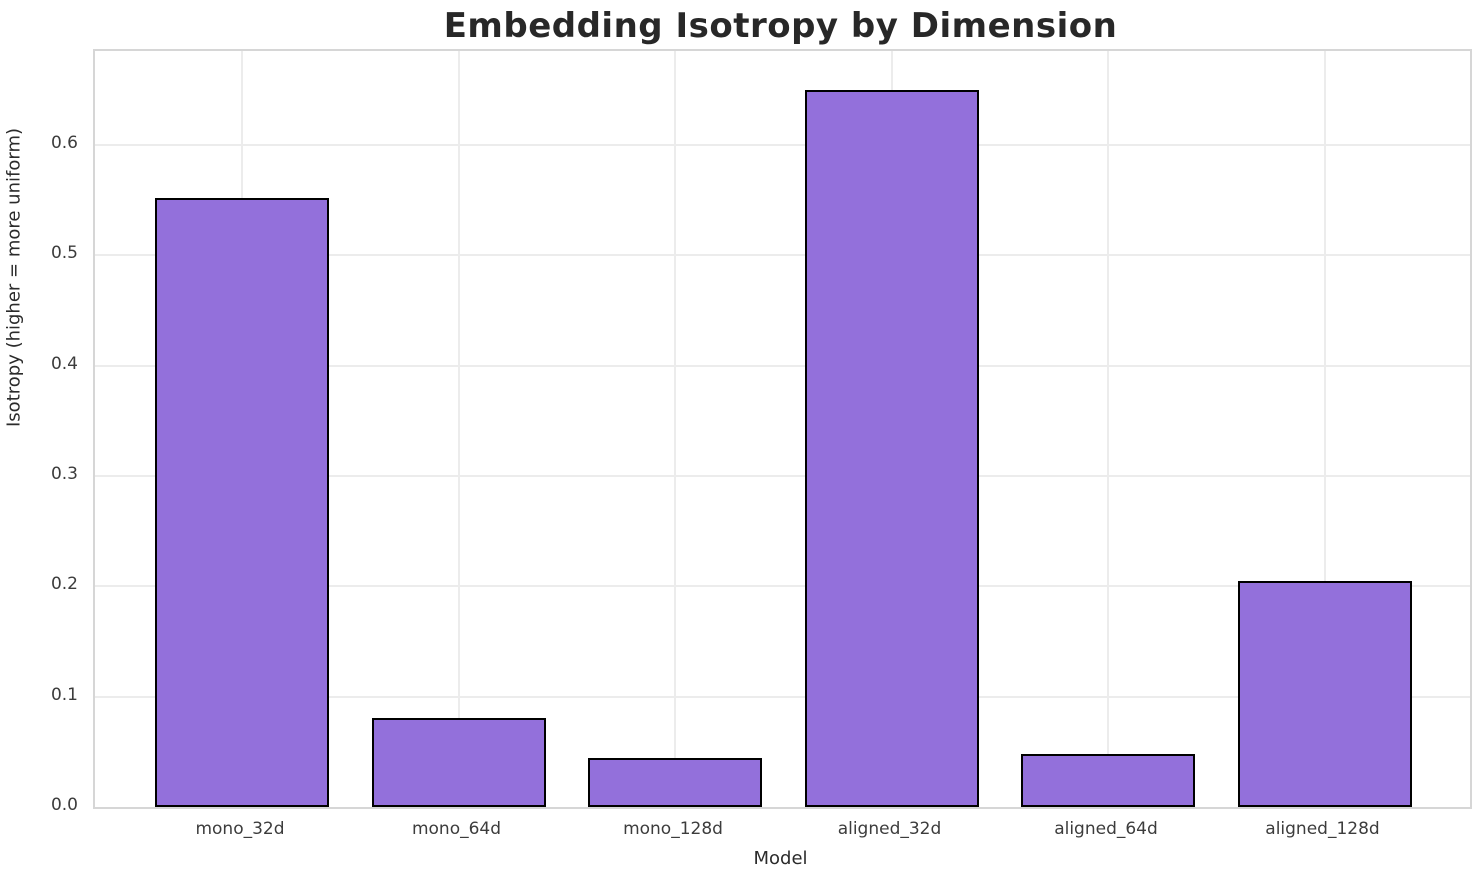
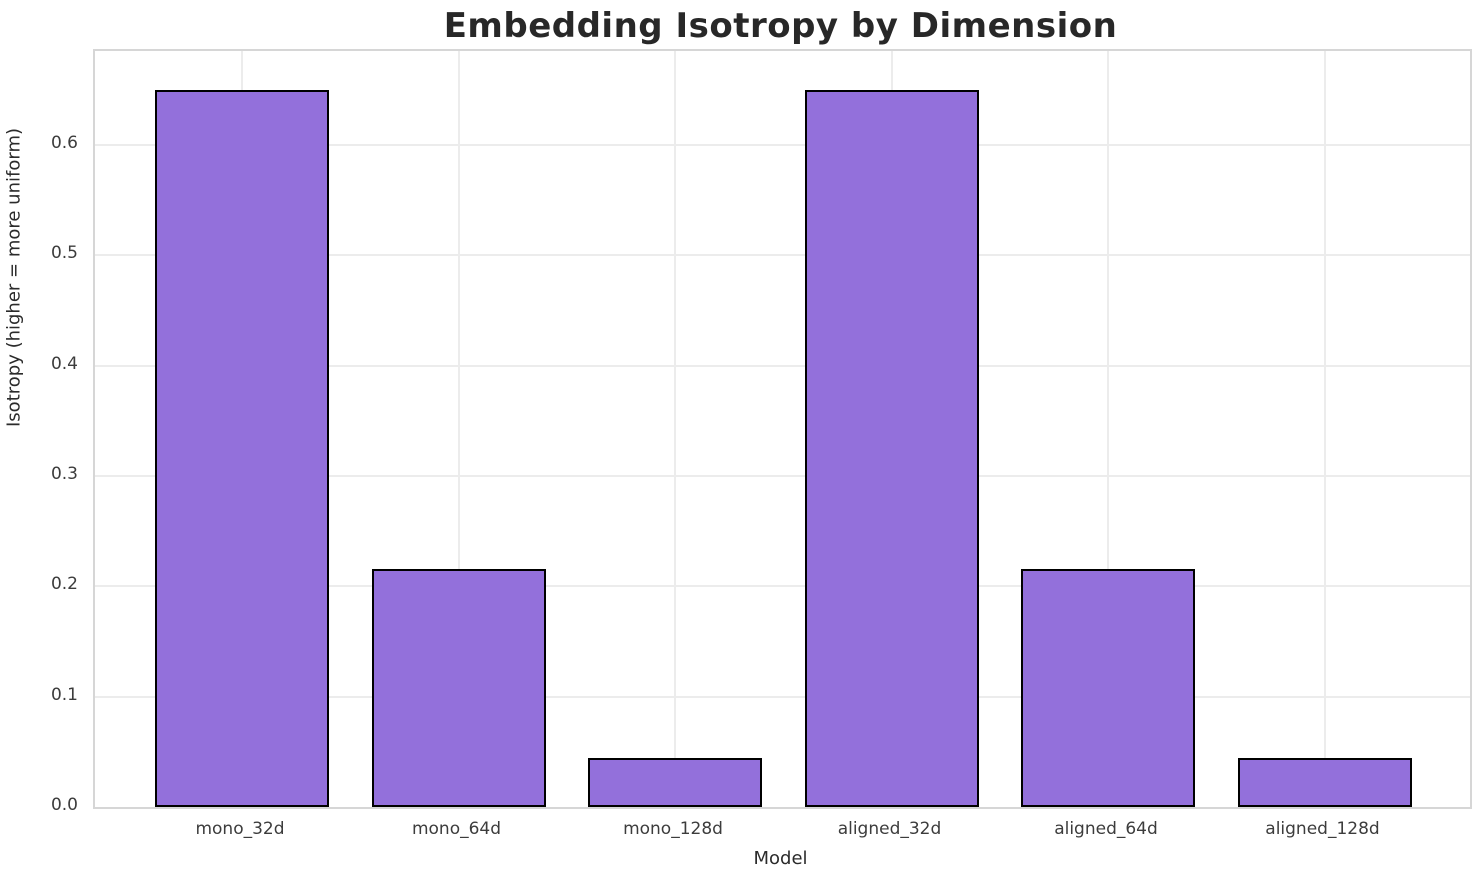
mono_32d: 0.552 -> 0.650
mono_64d: 0.081 -> 0.216
aligned_64d: 0.048 -> 0.216
aligned_128d: 0.205 -> 0.044
